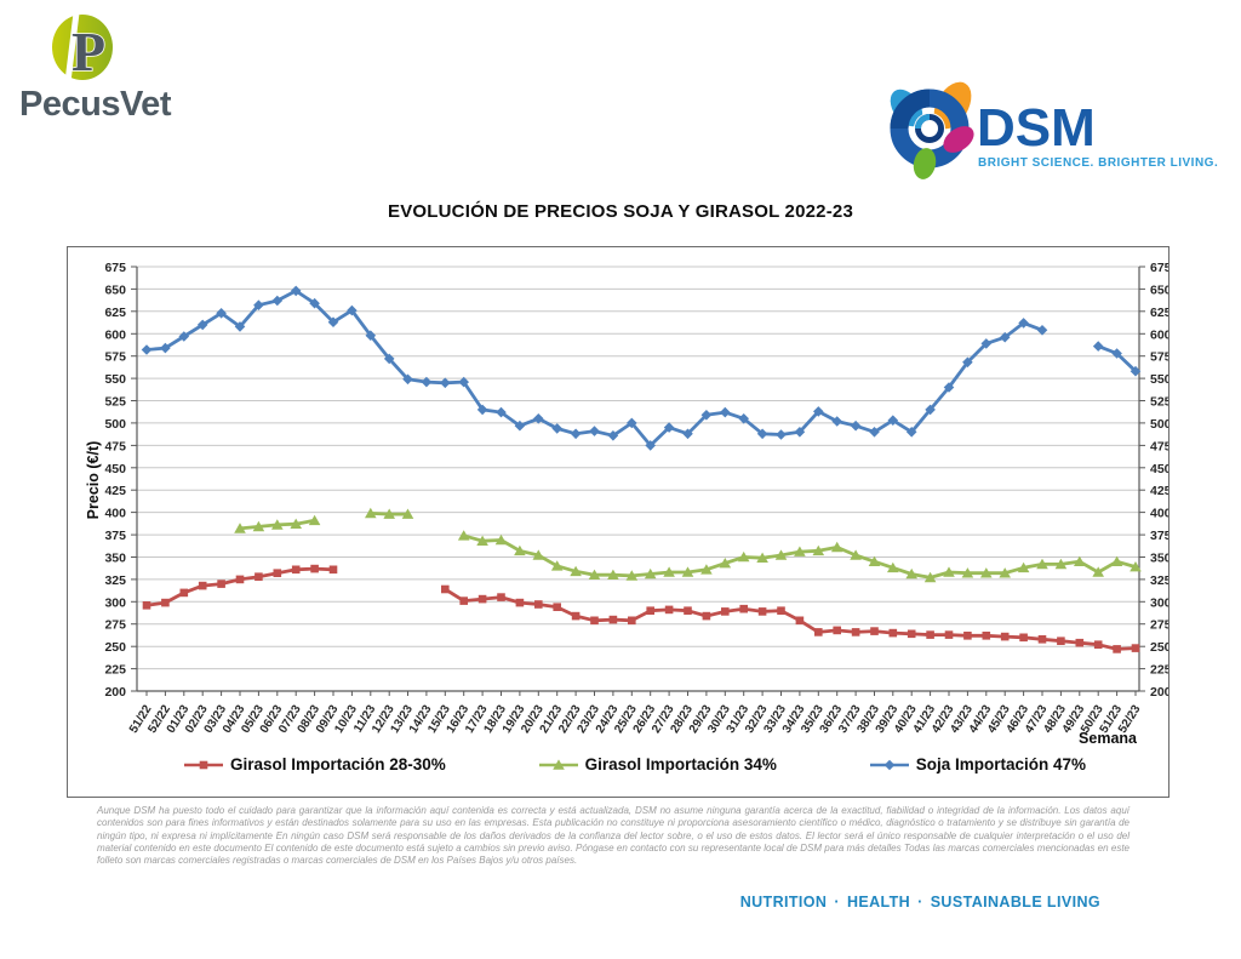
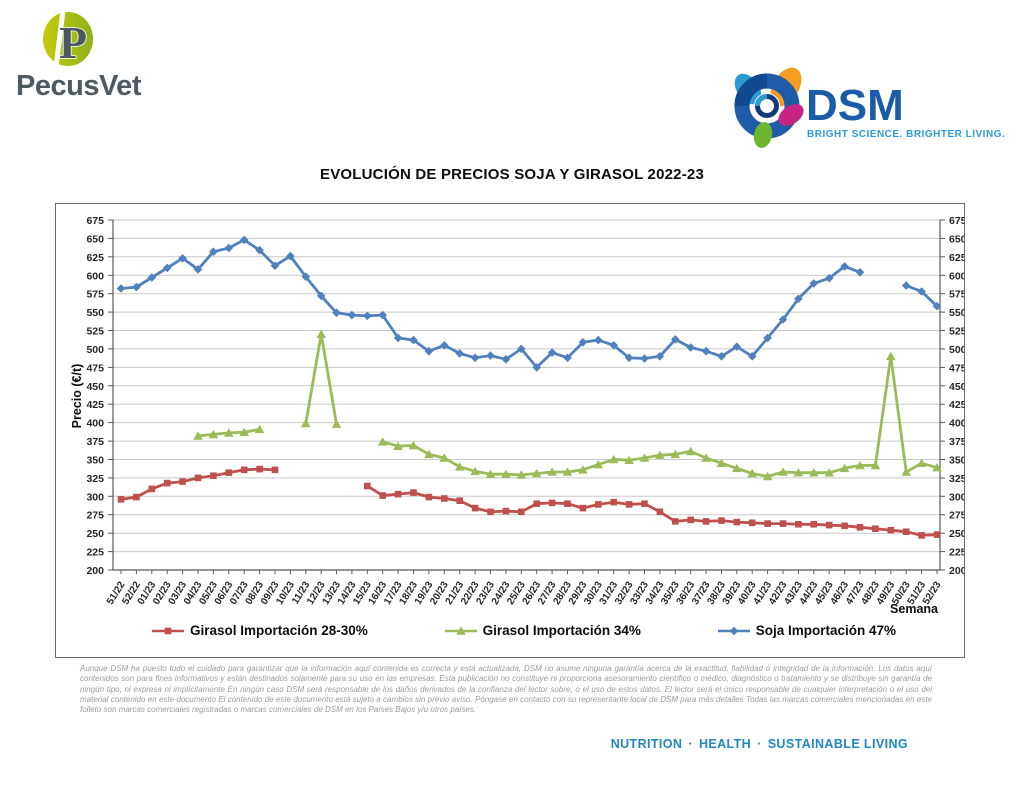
Girasol Importación 34%/12/23: 400 -> 520
Girasol Importación 34%/49/23: 340 -> 490
